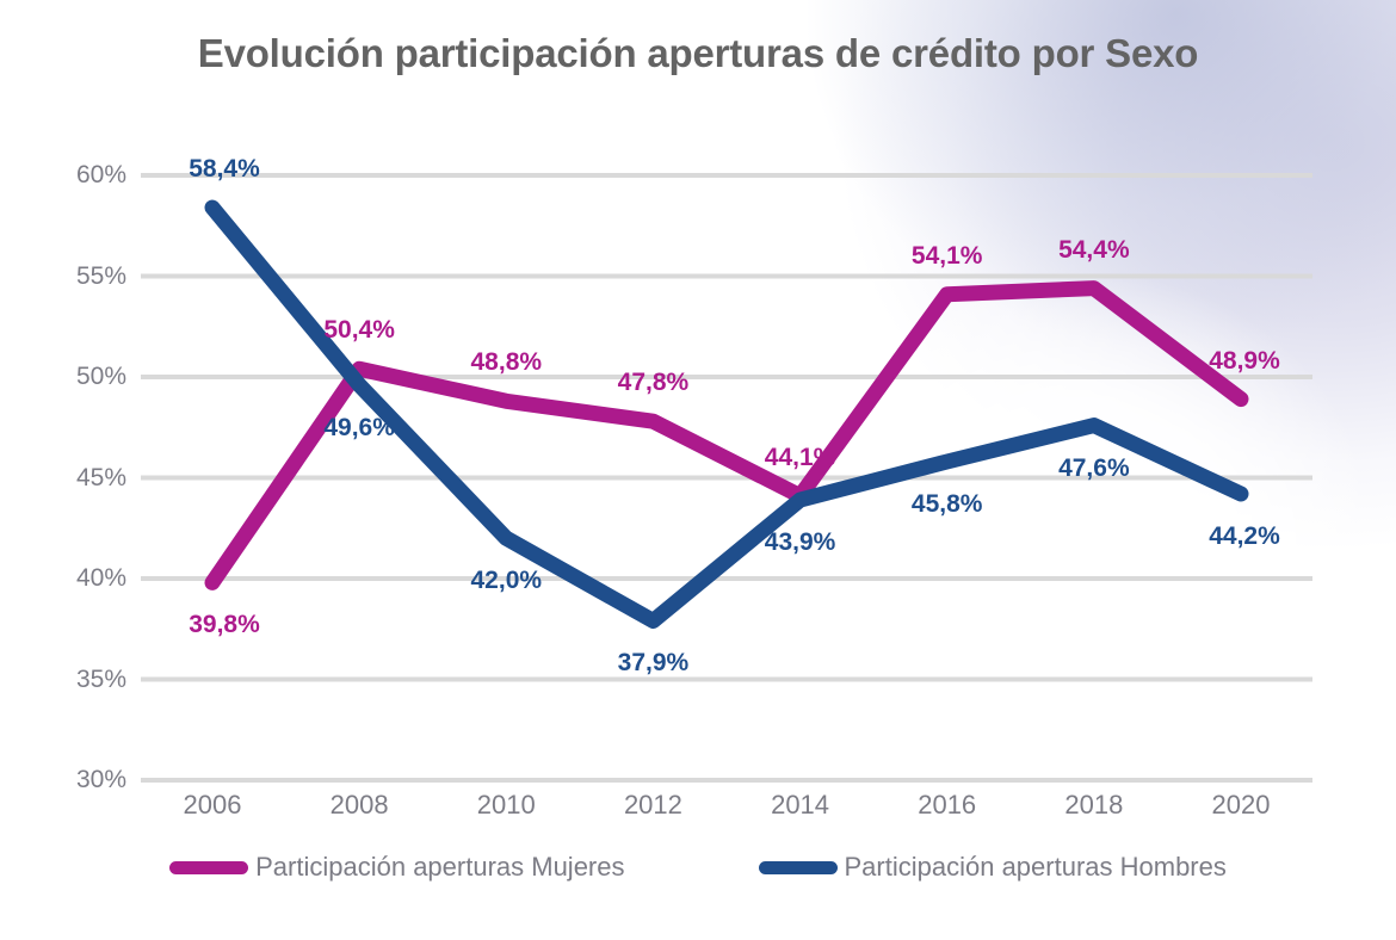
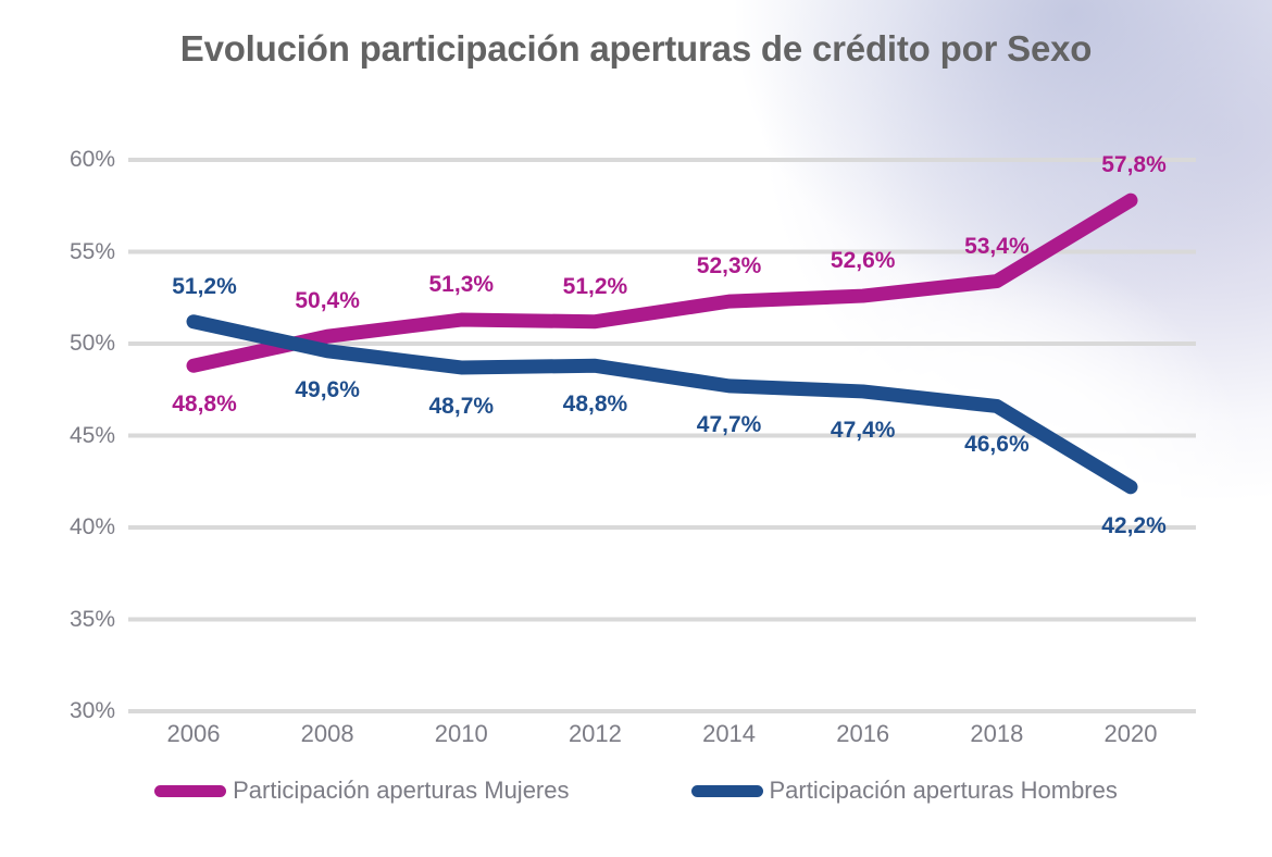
Participación aperturas Mujeres/2006: 39,8% -> 48,8%
Participación aperturas Hombres/2006: 58,4% -> 51,2%
Participación aperturas Mujeres/2010: 48,8% -> 51,3%
Participación aperturas Hombres/2010: 42,0% -> 48,7%
Participación aperturas Mujeres/2012: 47,8% -> 51,2%
Participación aperturas Hombres/2012: 37,9% -> 48,8%
Participación aperturas Mujeres/2014: 44,1% -> 52,3%
Participación aperturas Hombres/2014: 43,9% -> 47,7%
Participación aperturas Mujeres/2016: 54,1% -> 52,6%
Participación aperturas Hombres/2016: 45,8% -> 47,4%
Participación aperturas Mujeres/2018: 54,4% -> 53,4%
Participación aperturas Hombres/2018: 47,6% -> 46,6%
Participación aperturas Mujeres/2020: 48,9% -> 57,8%
Participación aperturas Hombres/2020: 44,2% -> 42,2%
